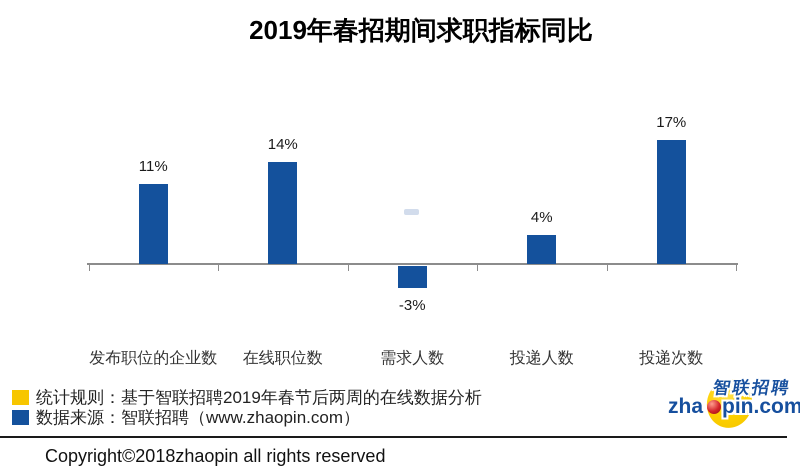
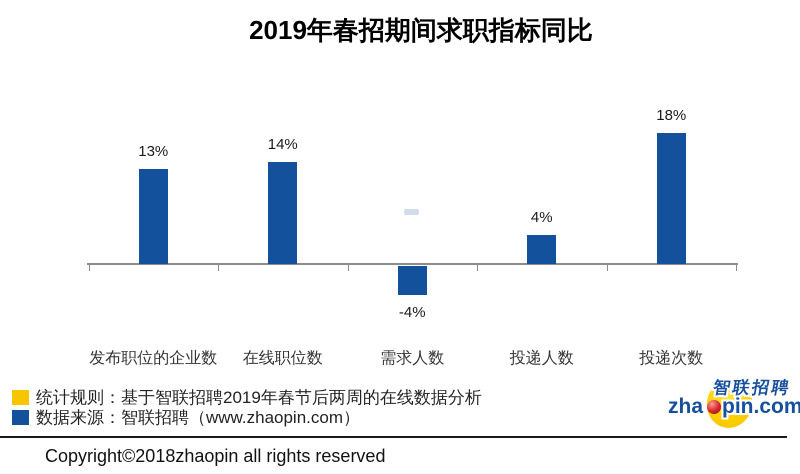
发布职位的企业数: 11% -> 13%
需求人数: -3% -> -4%
投递次数: 17% -> 18%
